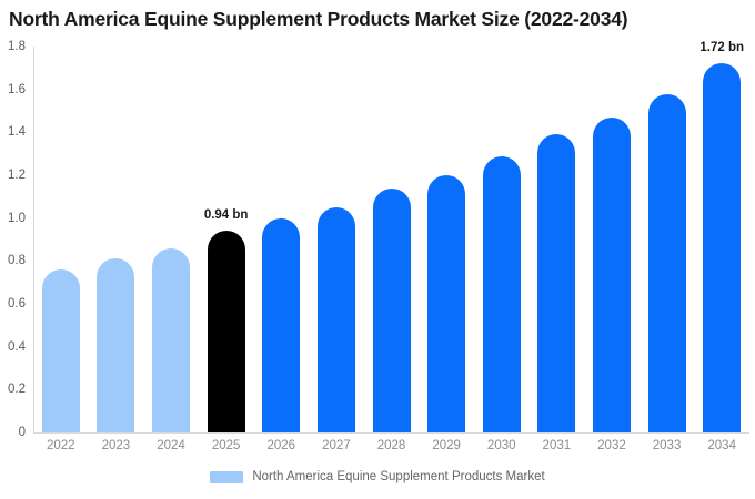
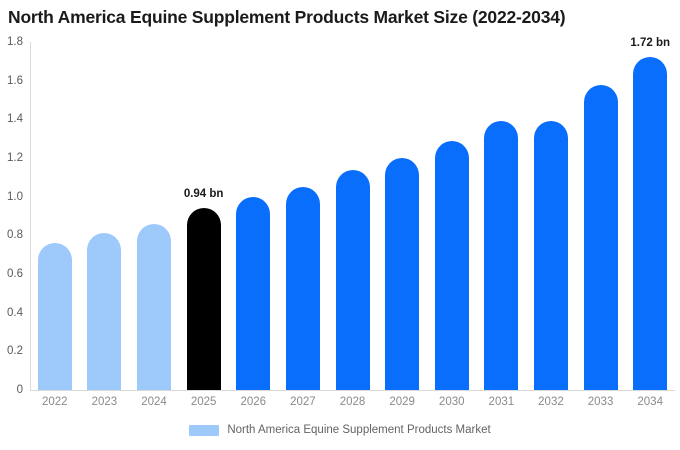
2032: 1.47 -> 1.39
